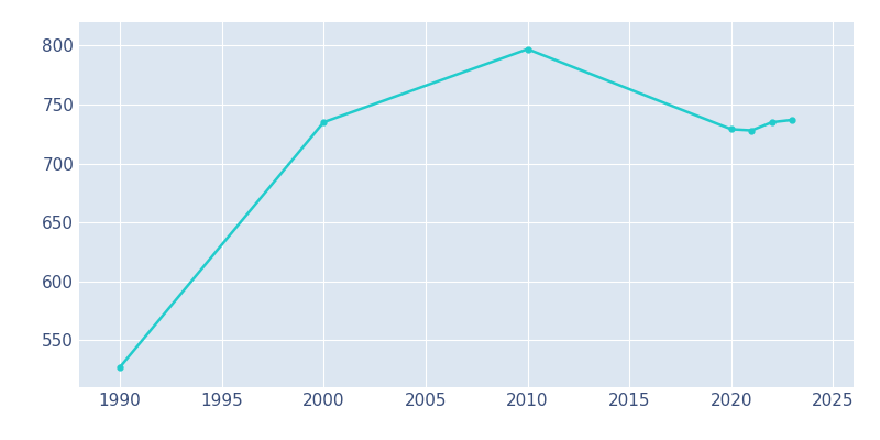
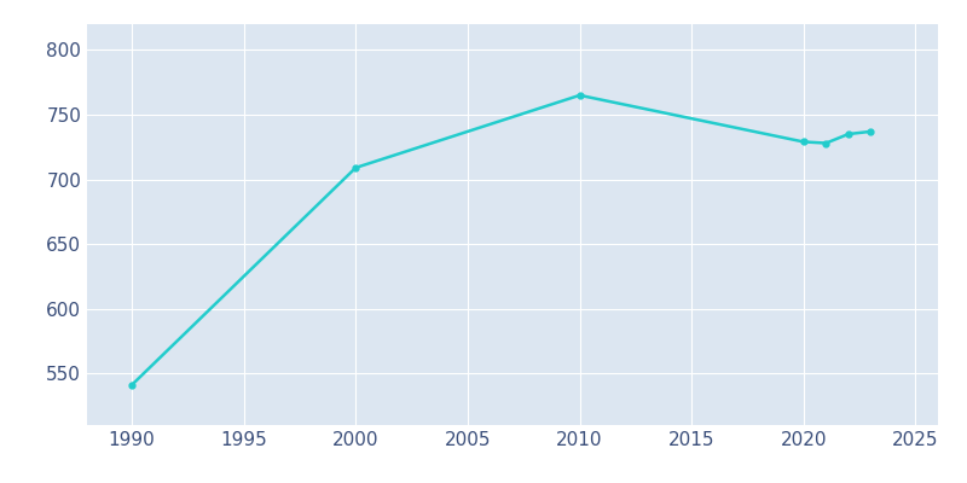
1990: 527 -> 541
2000: 735 -> 709
2010: 797 -> 765
